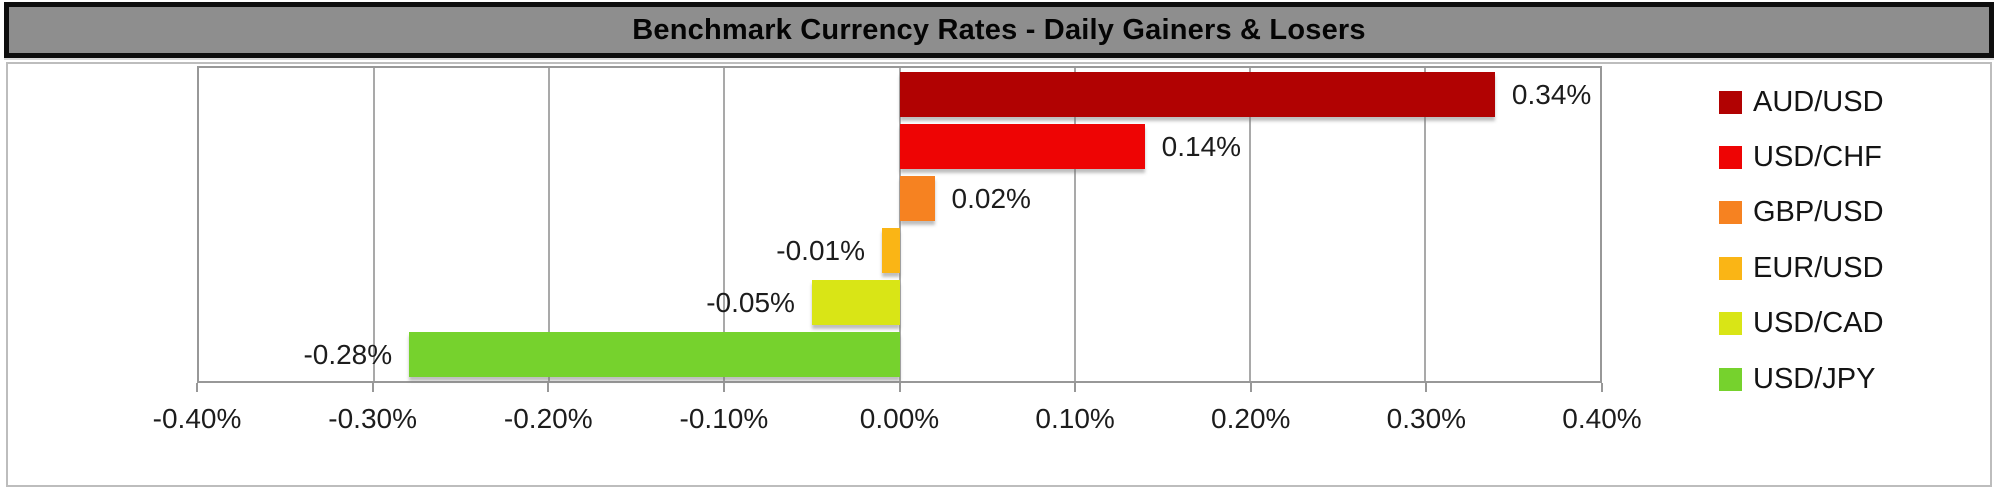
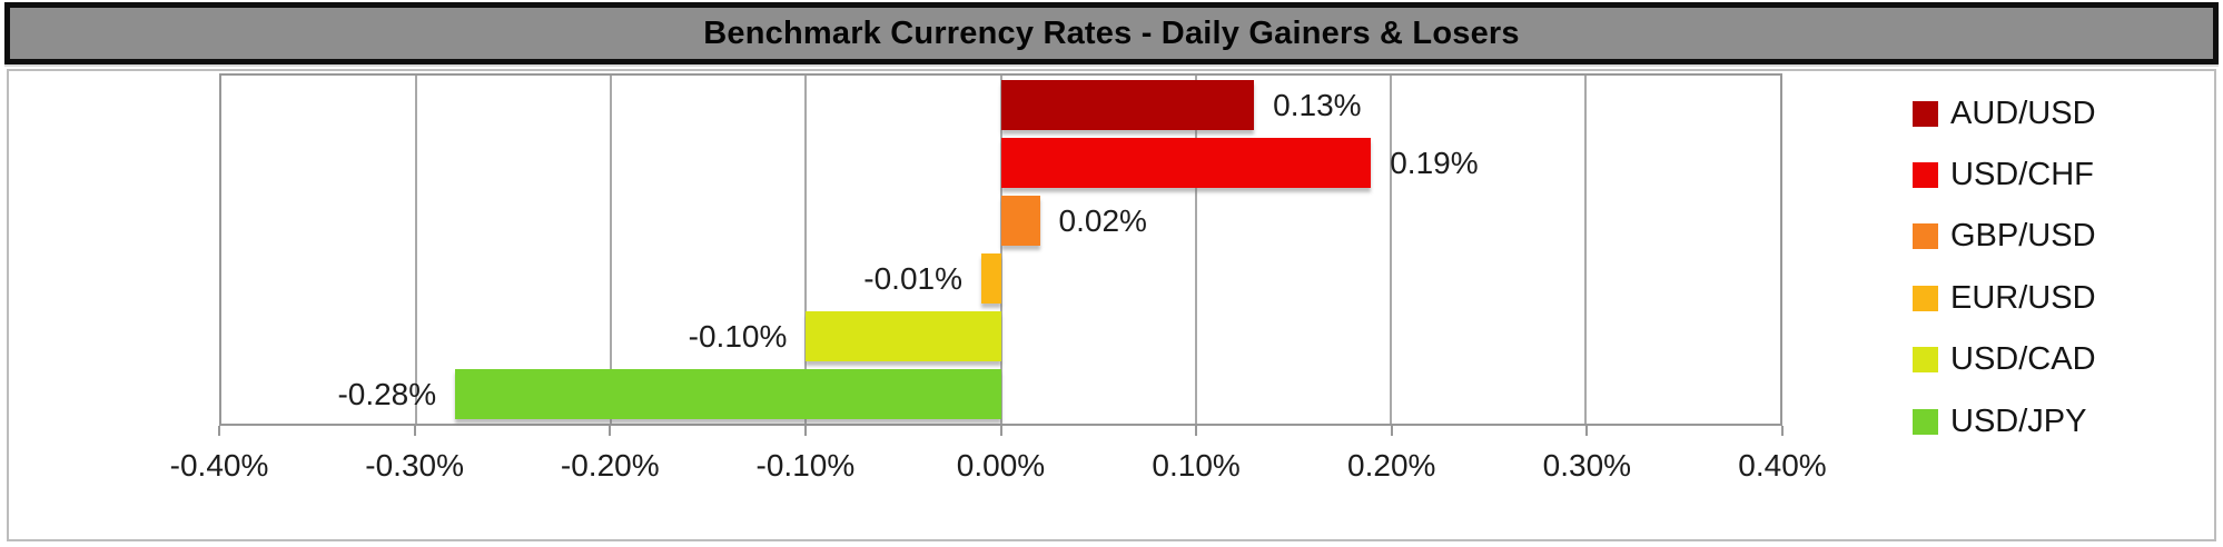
AUD/USD: 0.34% -> 0.13%
USD/CHF: 0.14% -> 0.19%
USD/CAD: -0.05% -> -0.10%
